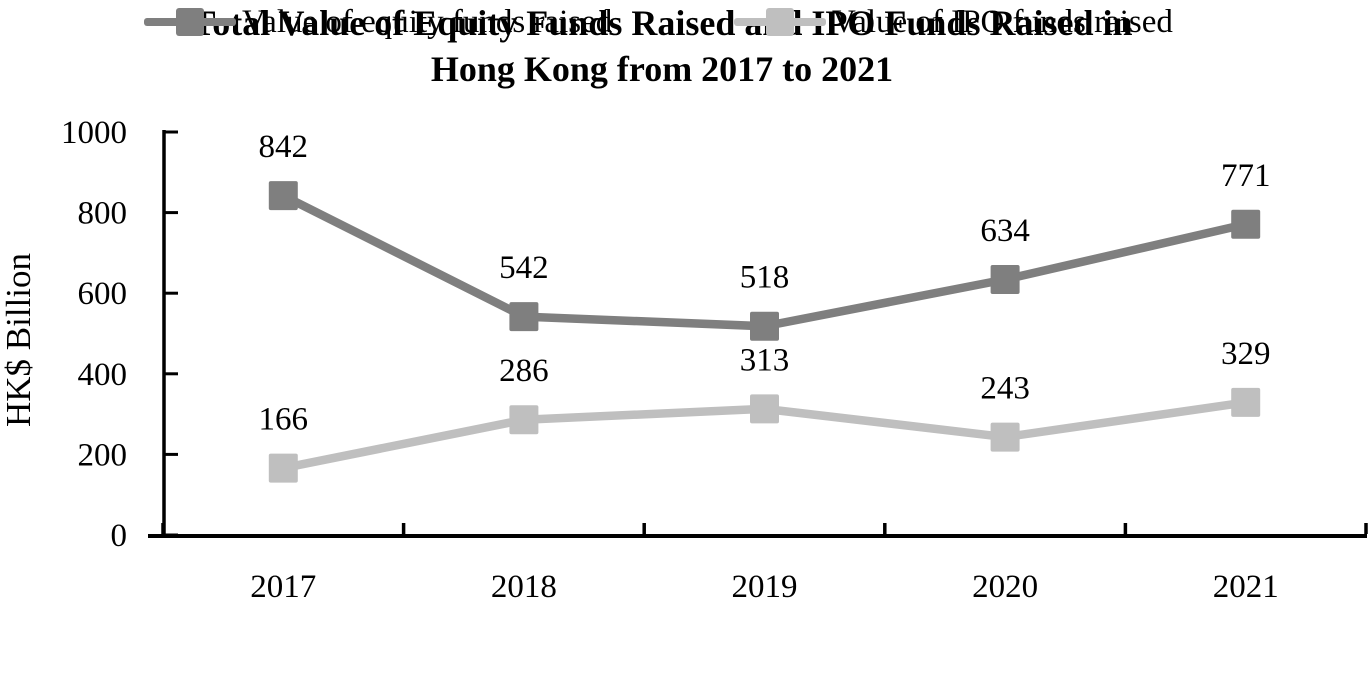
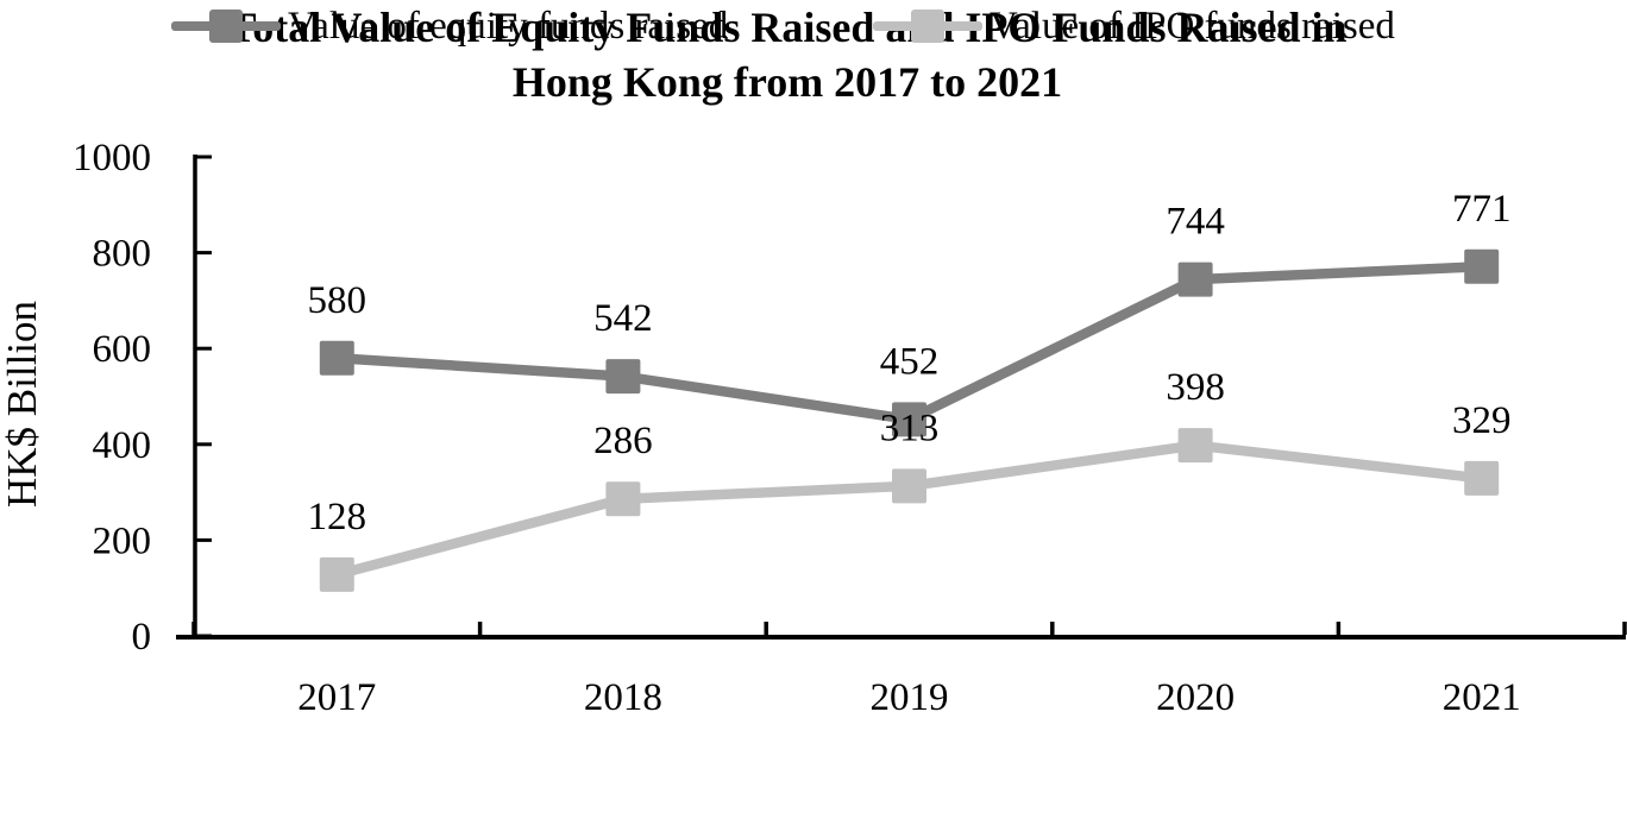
Value of equity funds raised/2017: 842 -> 580
Value of IPO funds raised/2017: 166 -> 128
Value of equity funds raised/2019: 518 -> 452
Value of equity funds raised/2020: 634 -> 744
Value of IPO funds raised/2020: 243 -> 398
